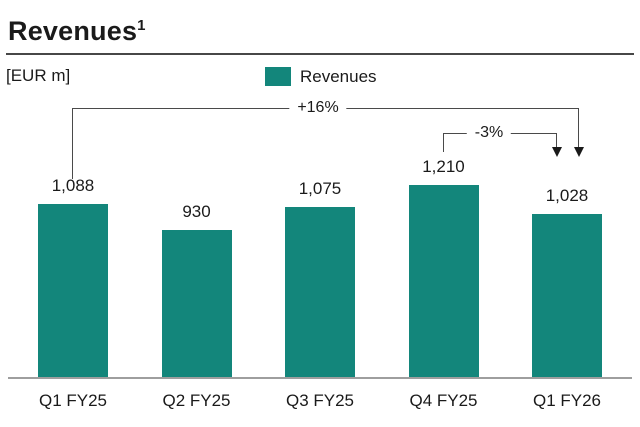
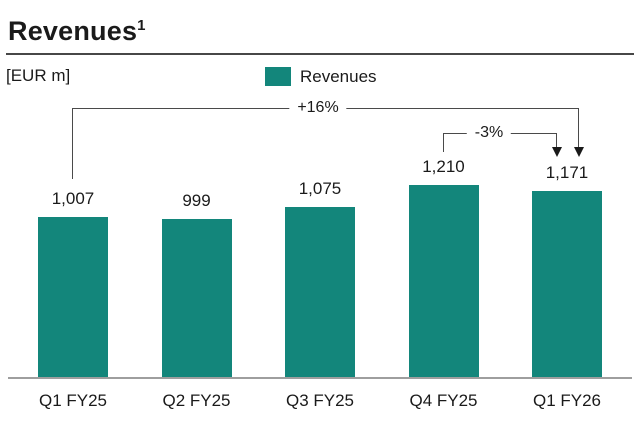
Q1 FY25: 1,088 -> 1,007
Q2 FY25: 930 -> 999
Q1 FY26: 1,028 -> 1,171
